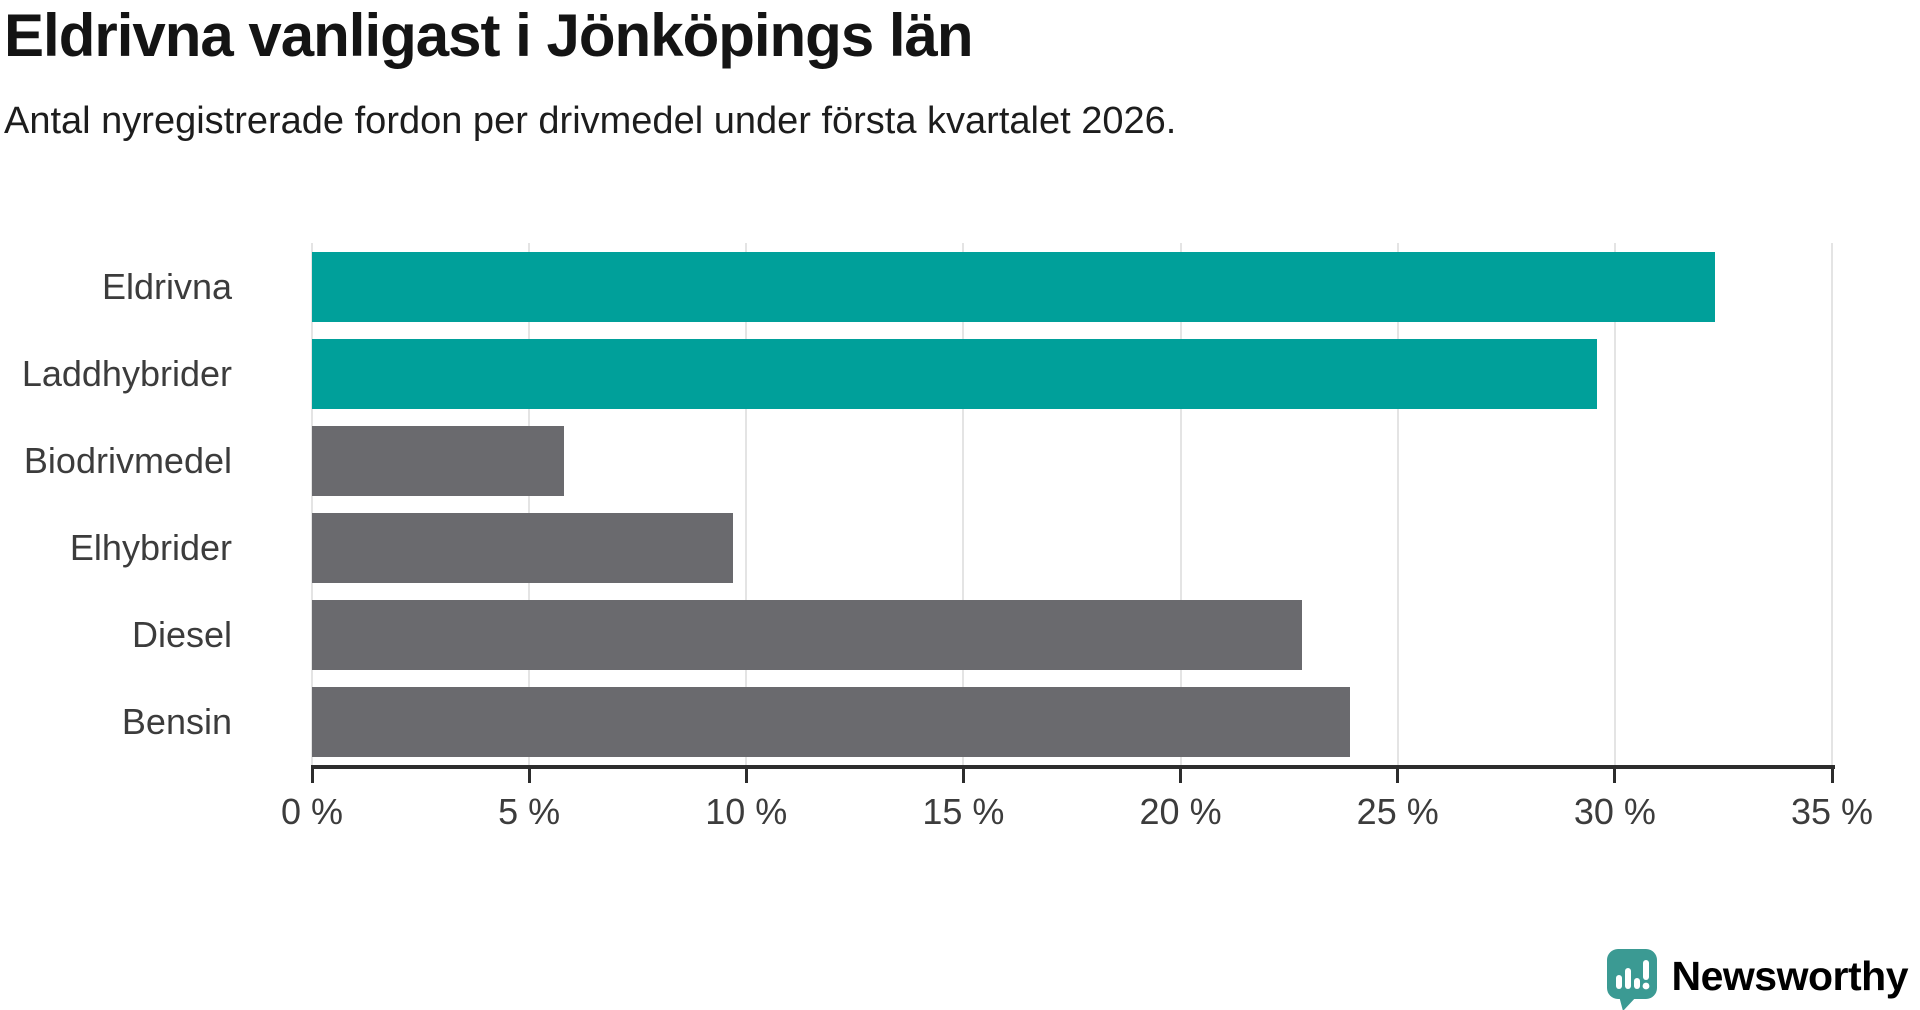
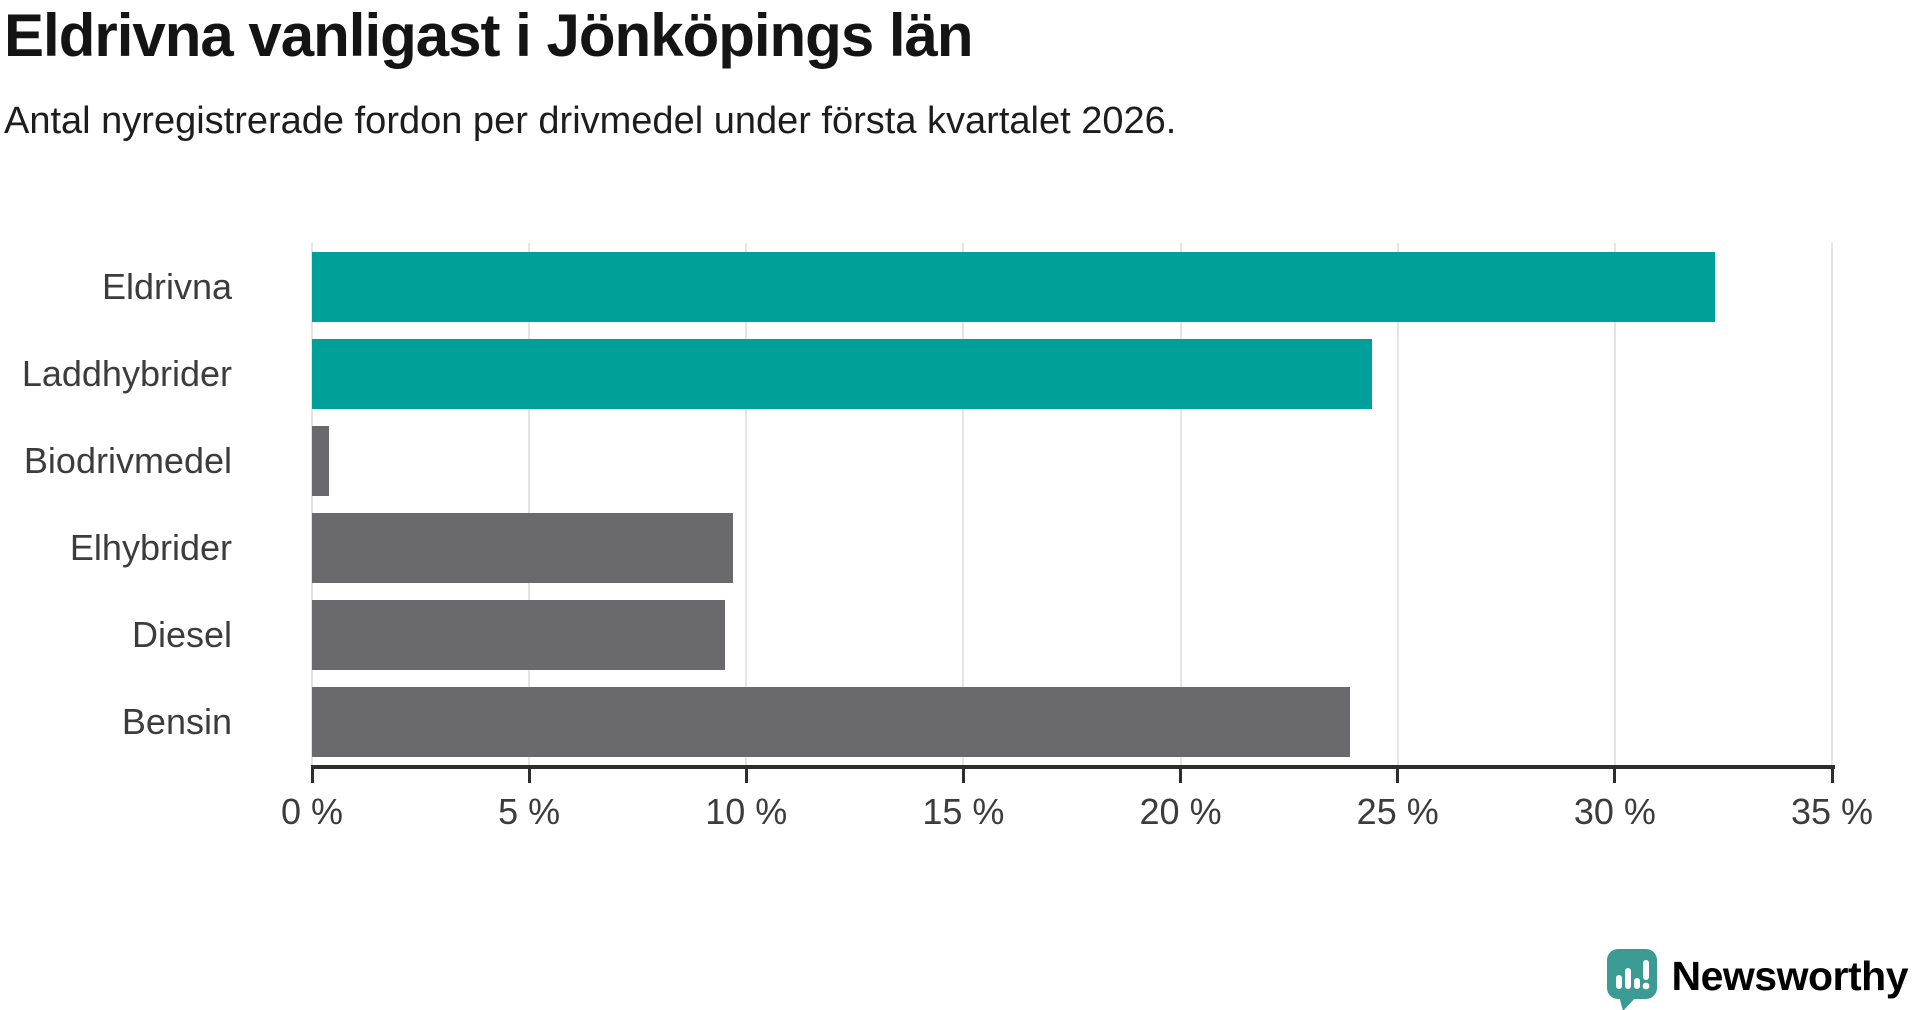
Laddhybrider: 29.6% -> 24.4%
Biodrivmedel: 5.8% -> 0.4%
Diesel: 22.8% -> 9.5%
